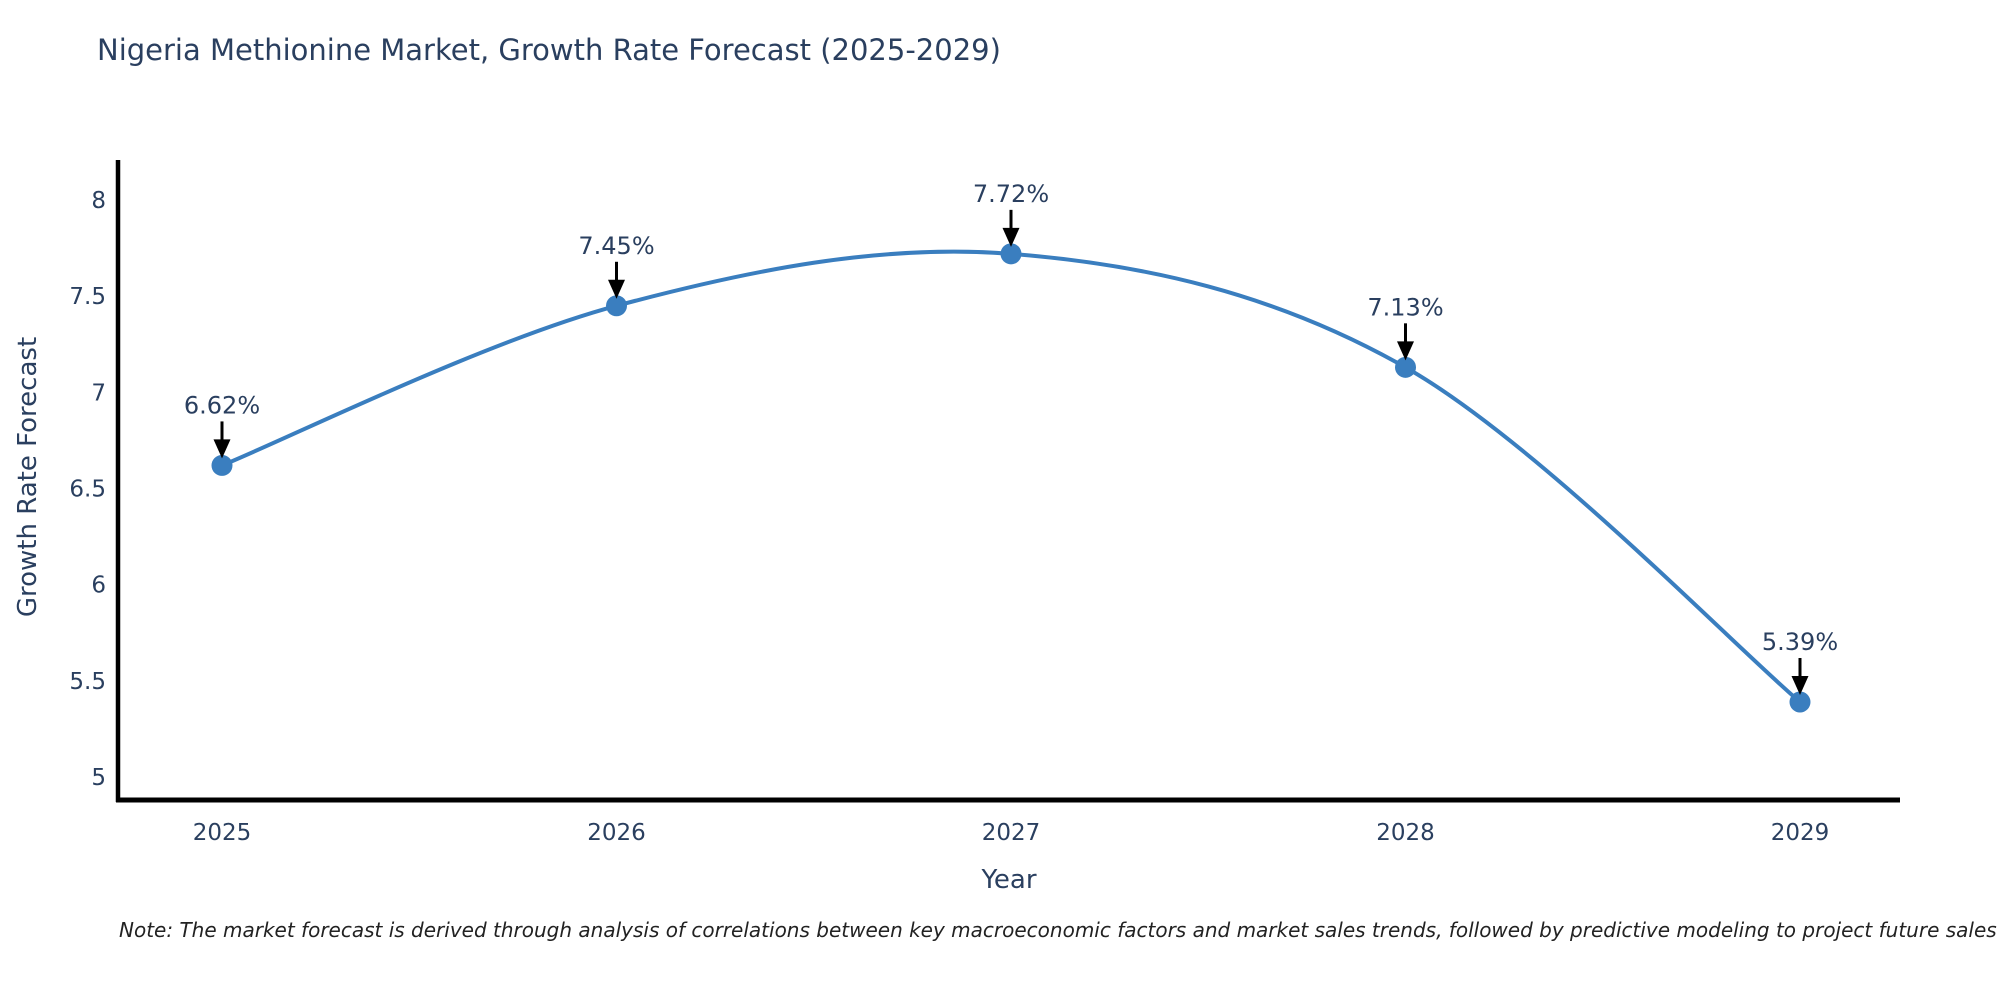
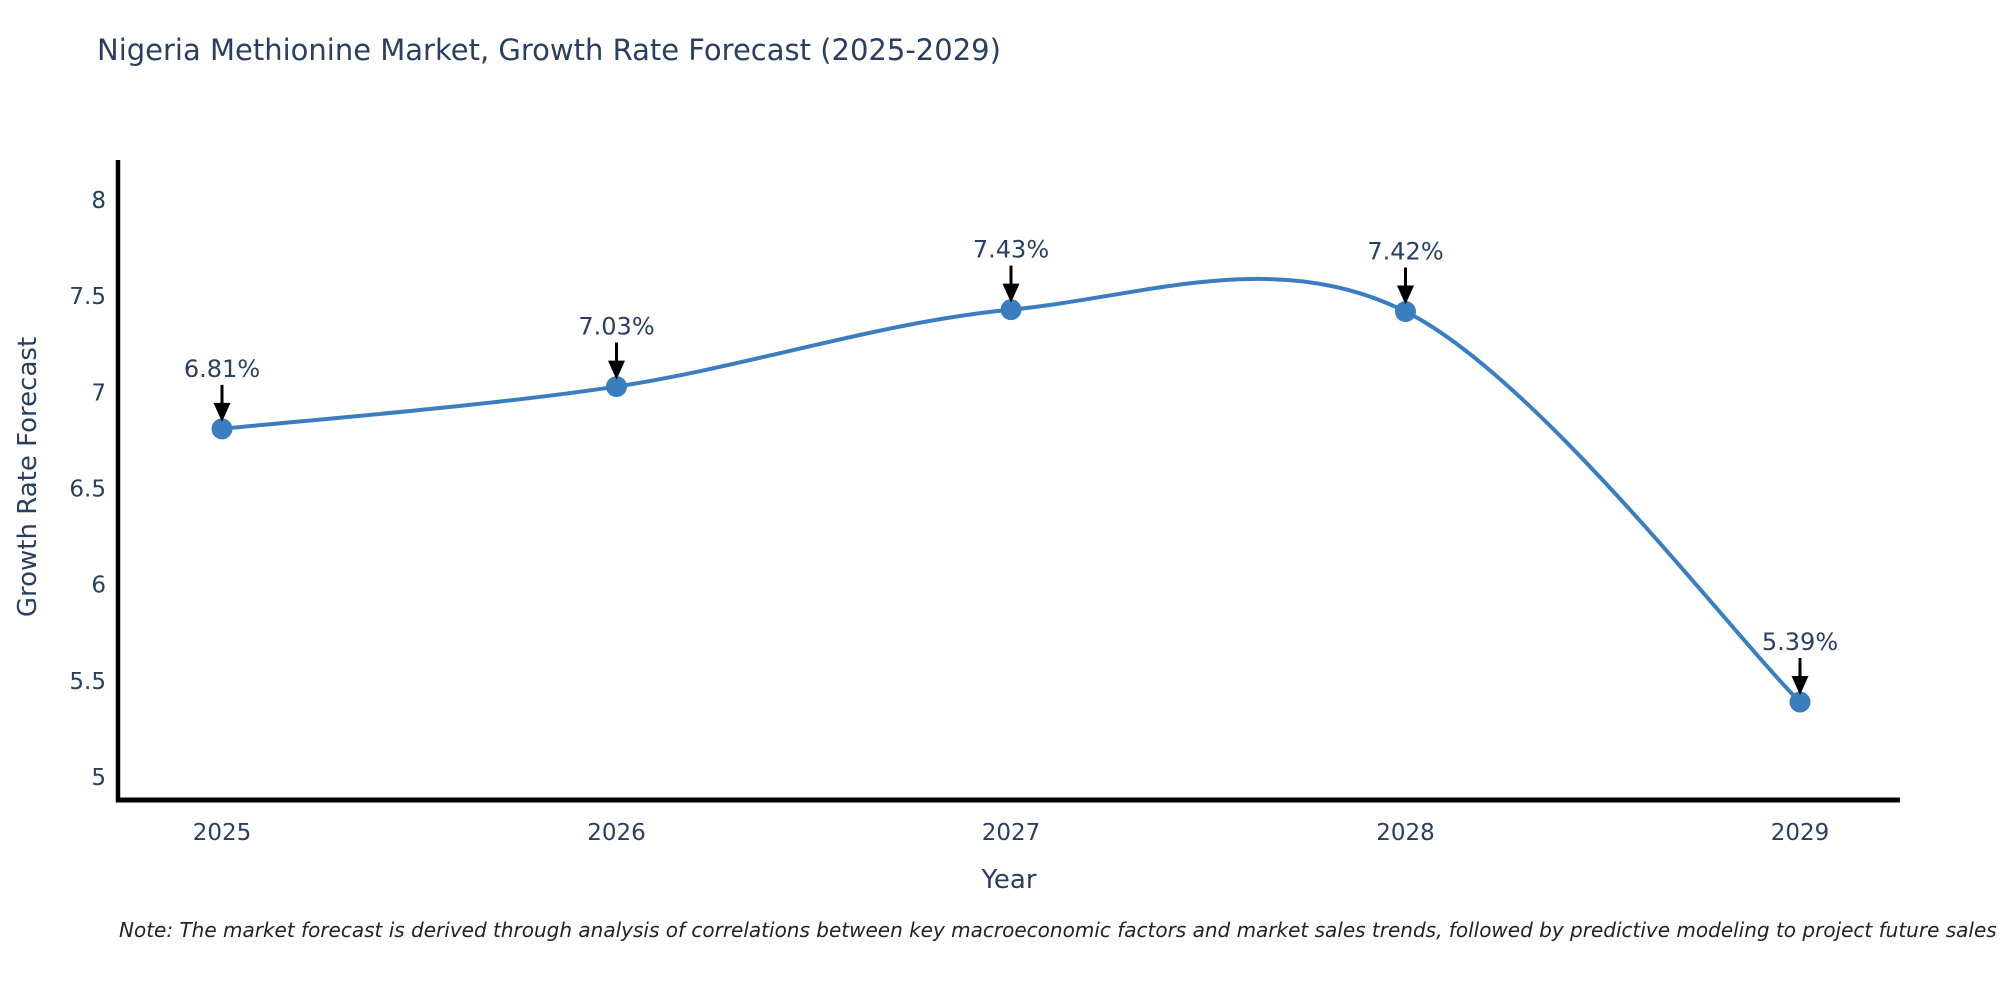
2025: 6.62% -> 6.81%
2026: 7.45% -> 7.03%
2027: 7.72% -> 7.43%
2028: 7.13% -> 7.42%
